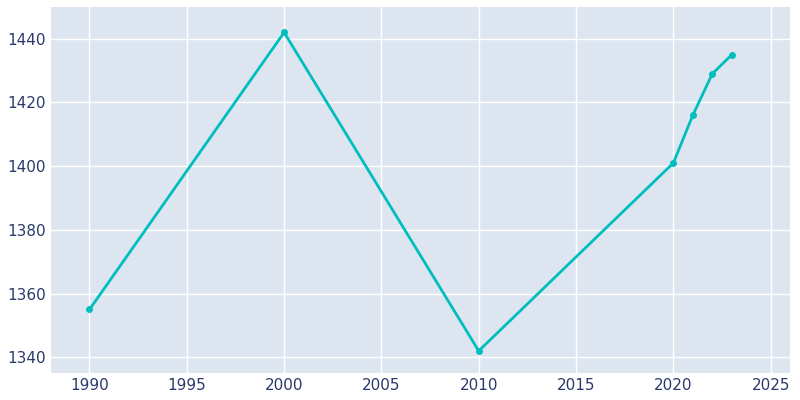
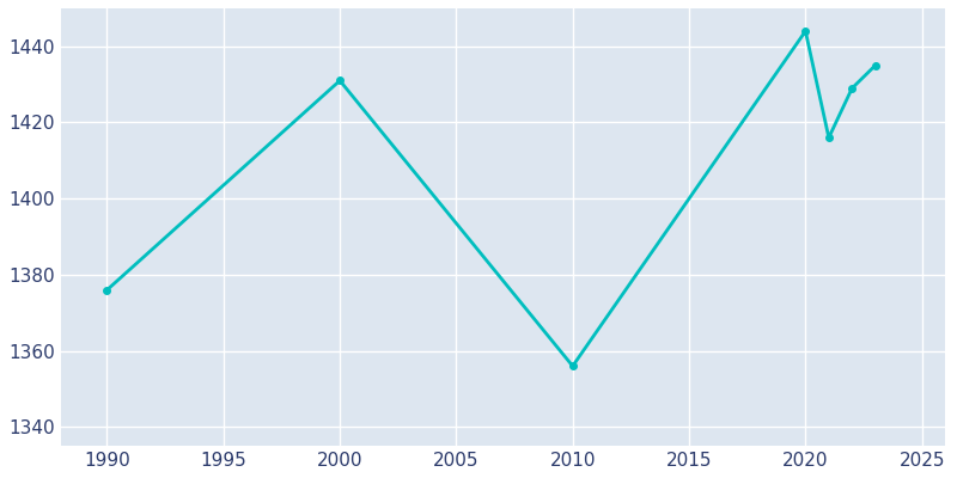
1990: 1355 -> 1376
2000: 1442 -> 1431
2010: 1342 -> 1356
2020: 1401 -> 1444
